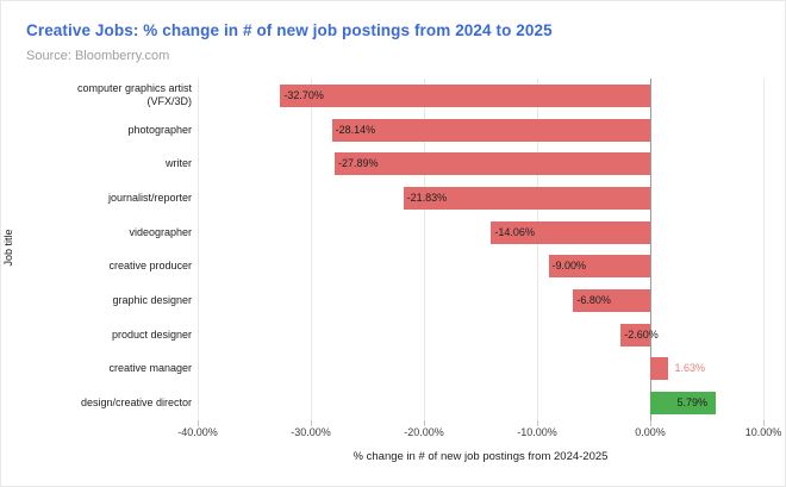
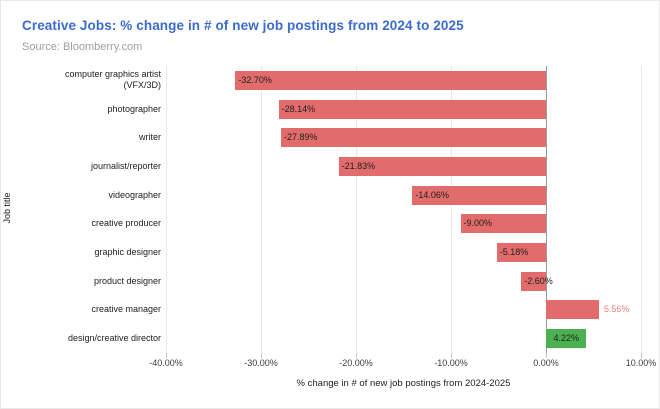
graphic designer: -6.80% -> -5.18%
creative manager: 1.63% -> 5.56%
design/creative director: 5.79% -> 4.22%
